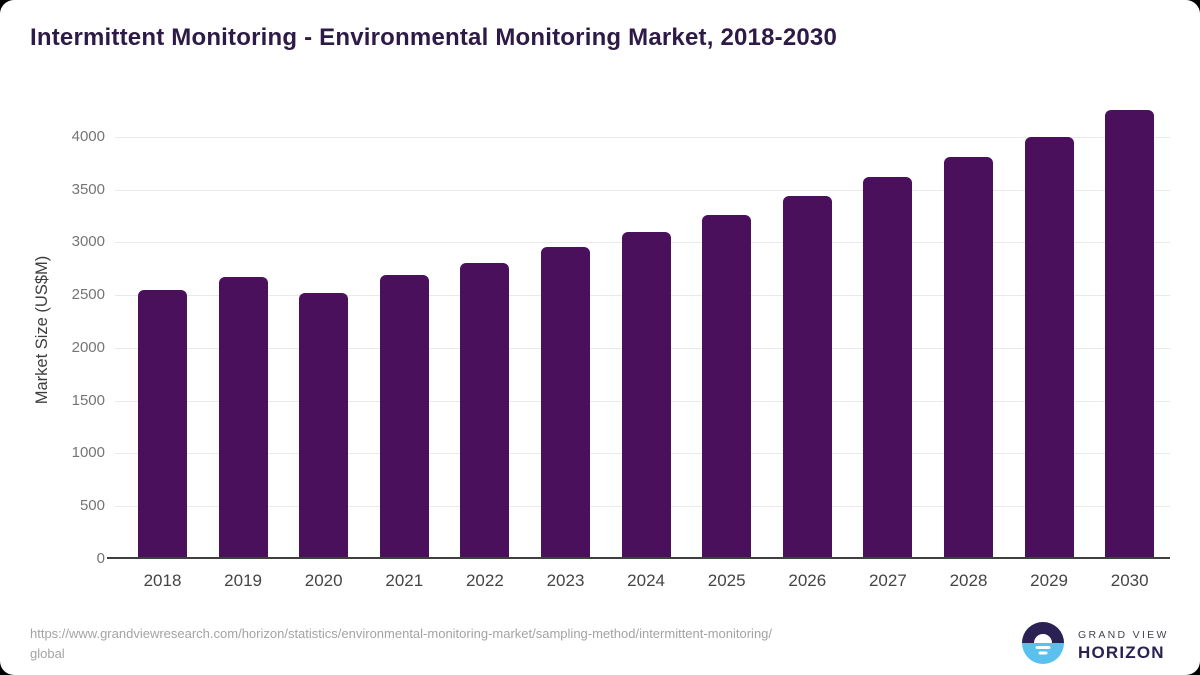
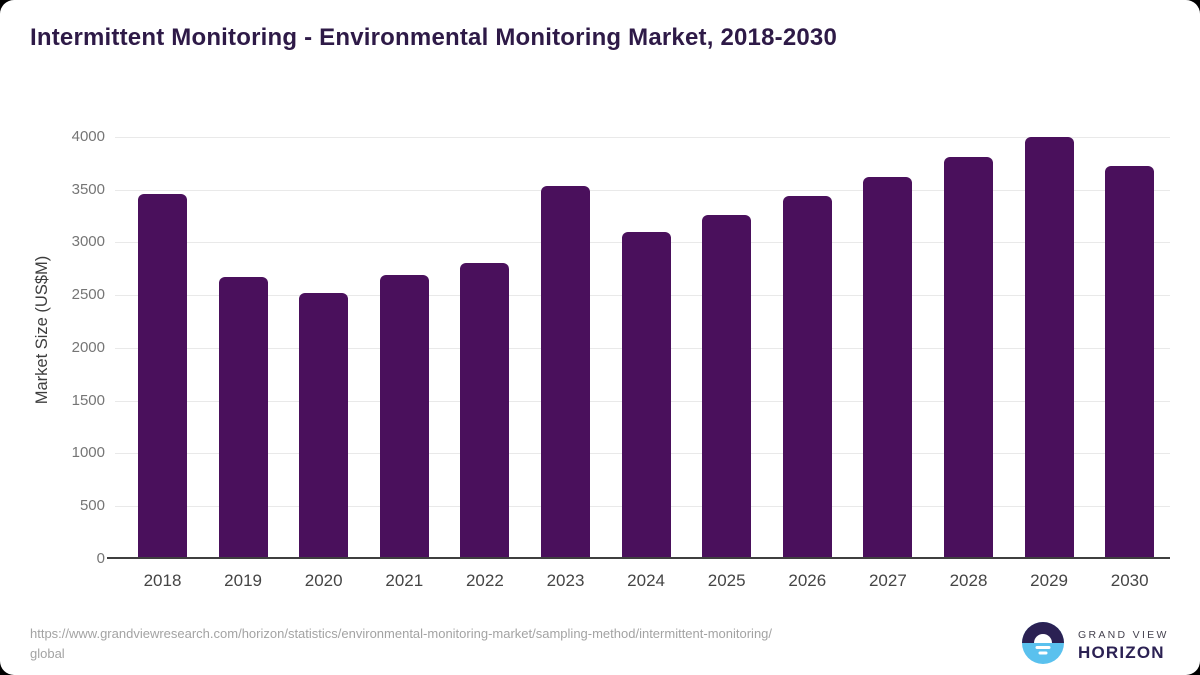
2018: 2530 -> 3440
2023: 2940 -> 3520
2030: 4240 -> 3710
